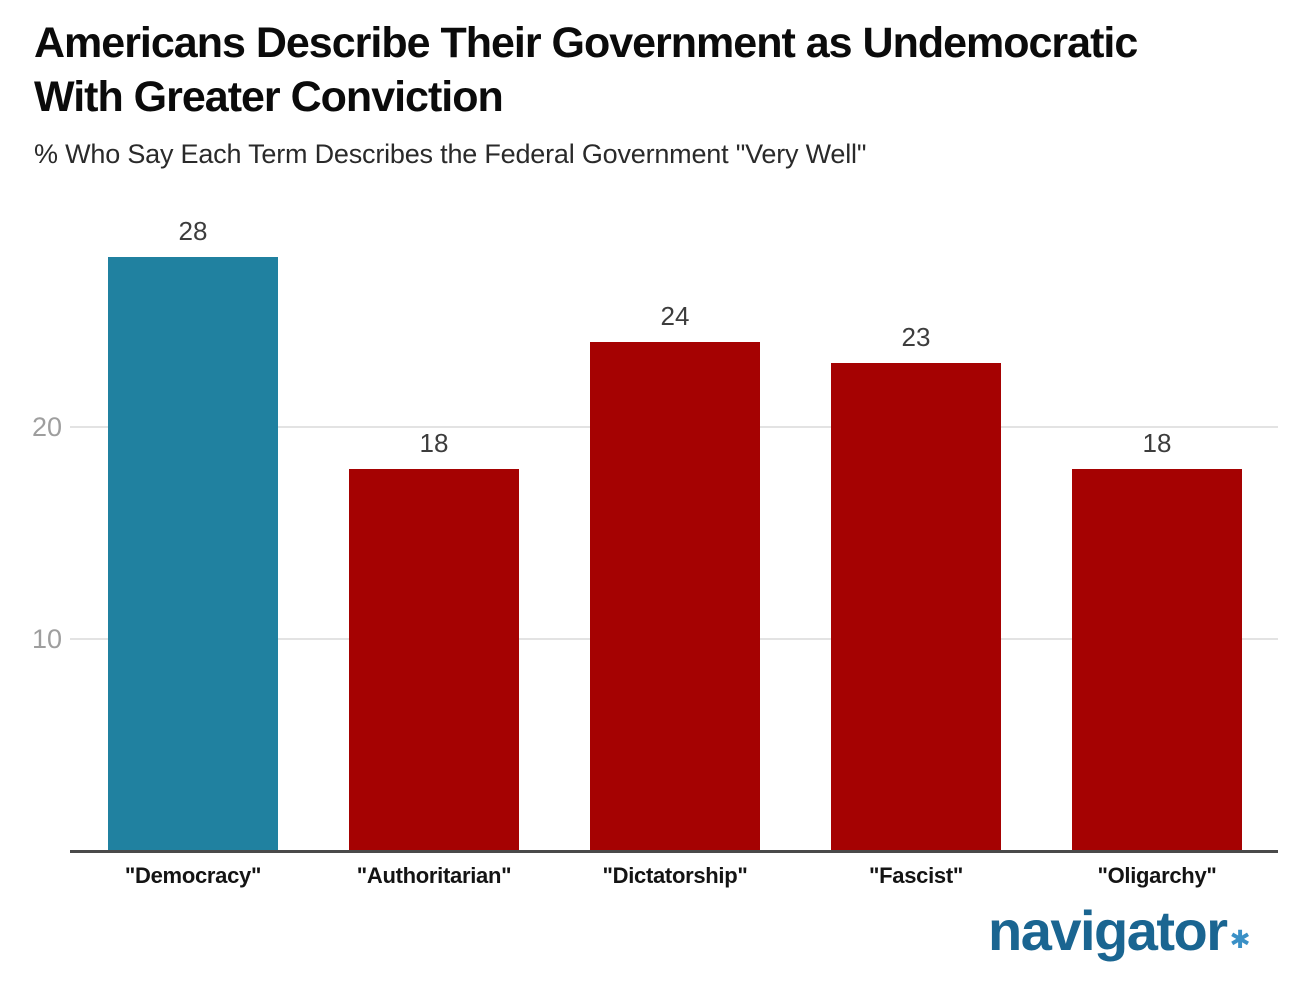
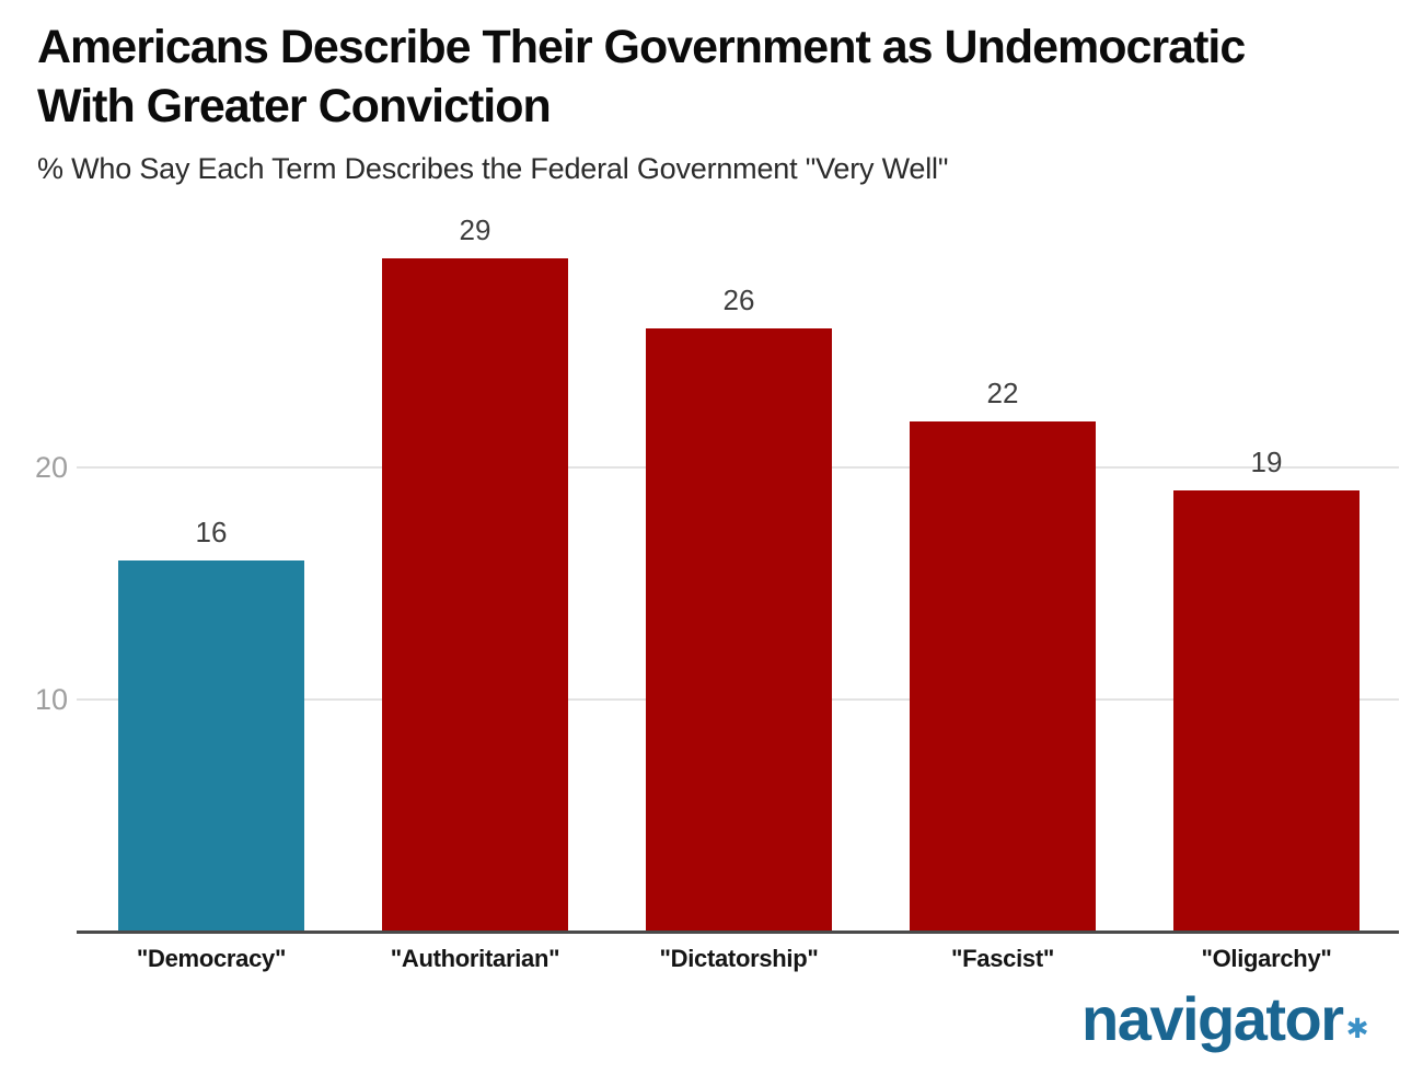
"Democracy": 28 -> 16
"Authoritarian": 18 -> 29
"Dictatorship": 24 -> 26
"Fascist": 23 -> 22
"Oligarchy": 18 -> 19
